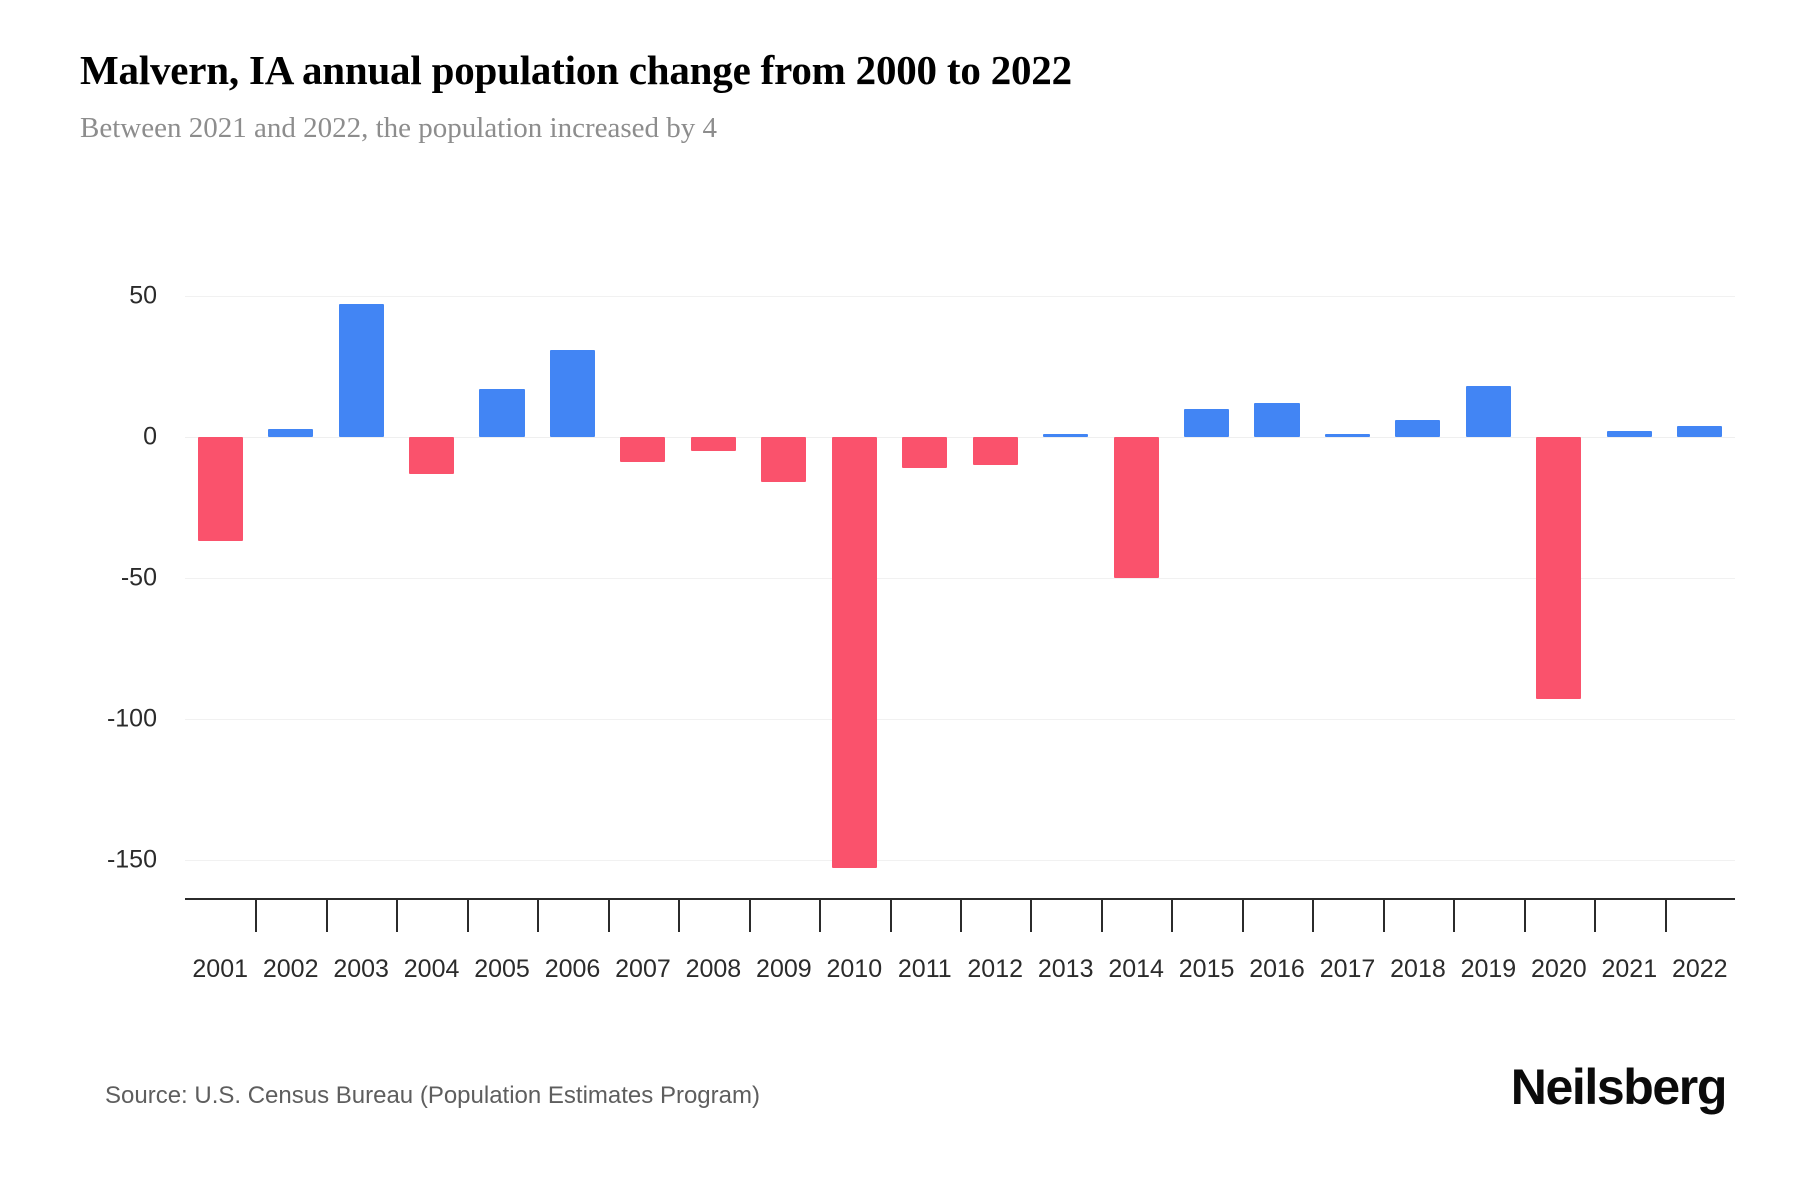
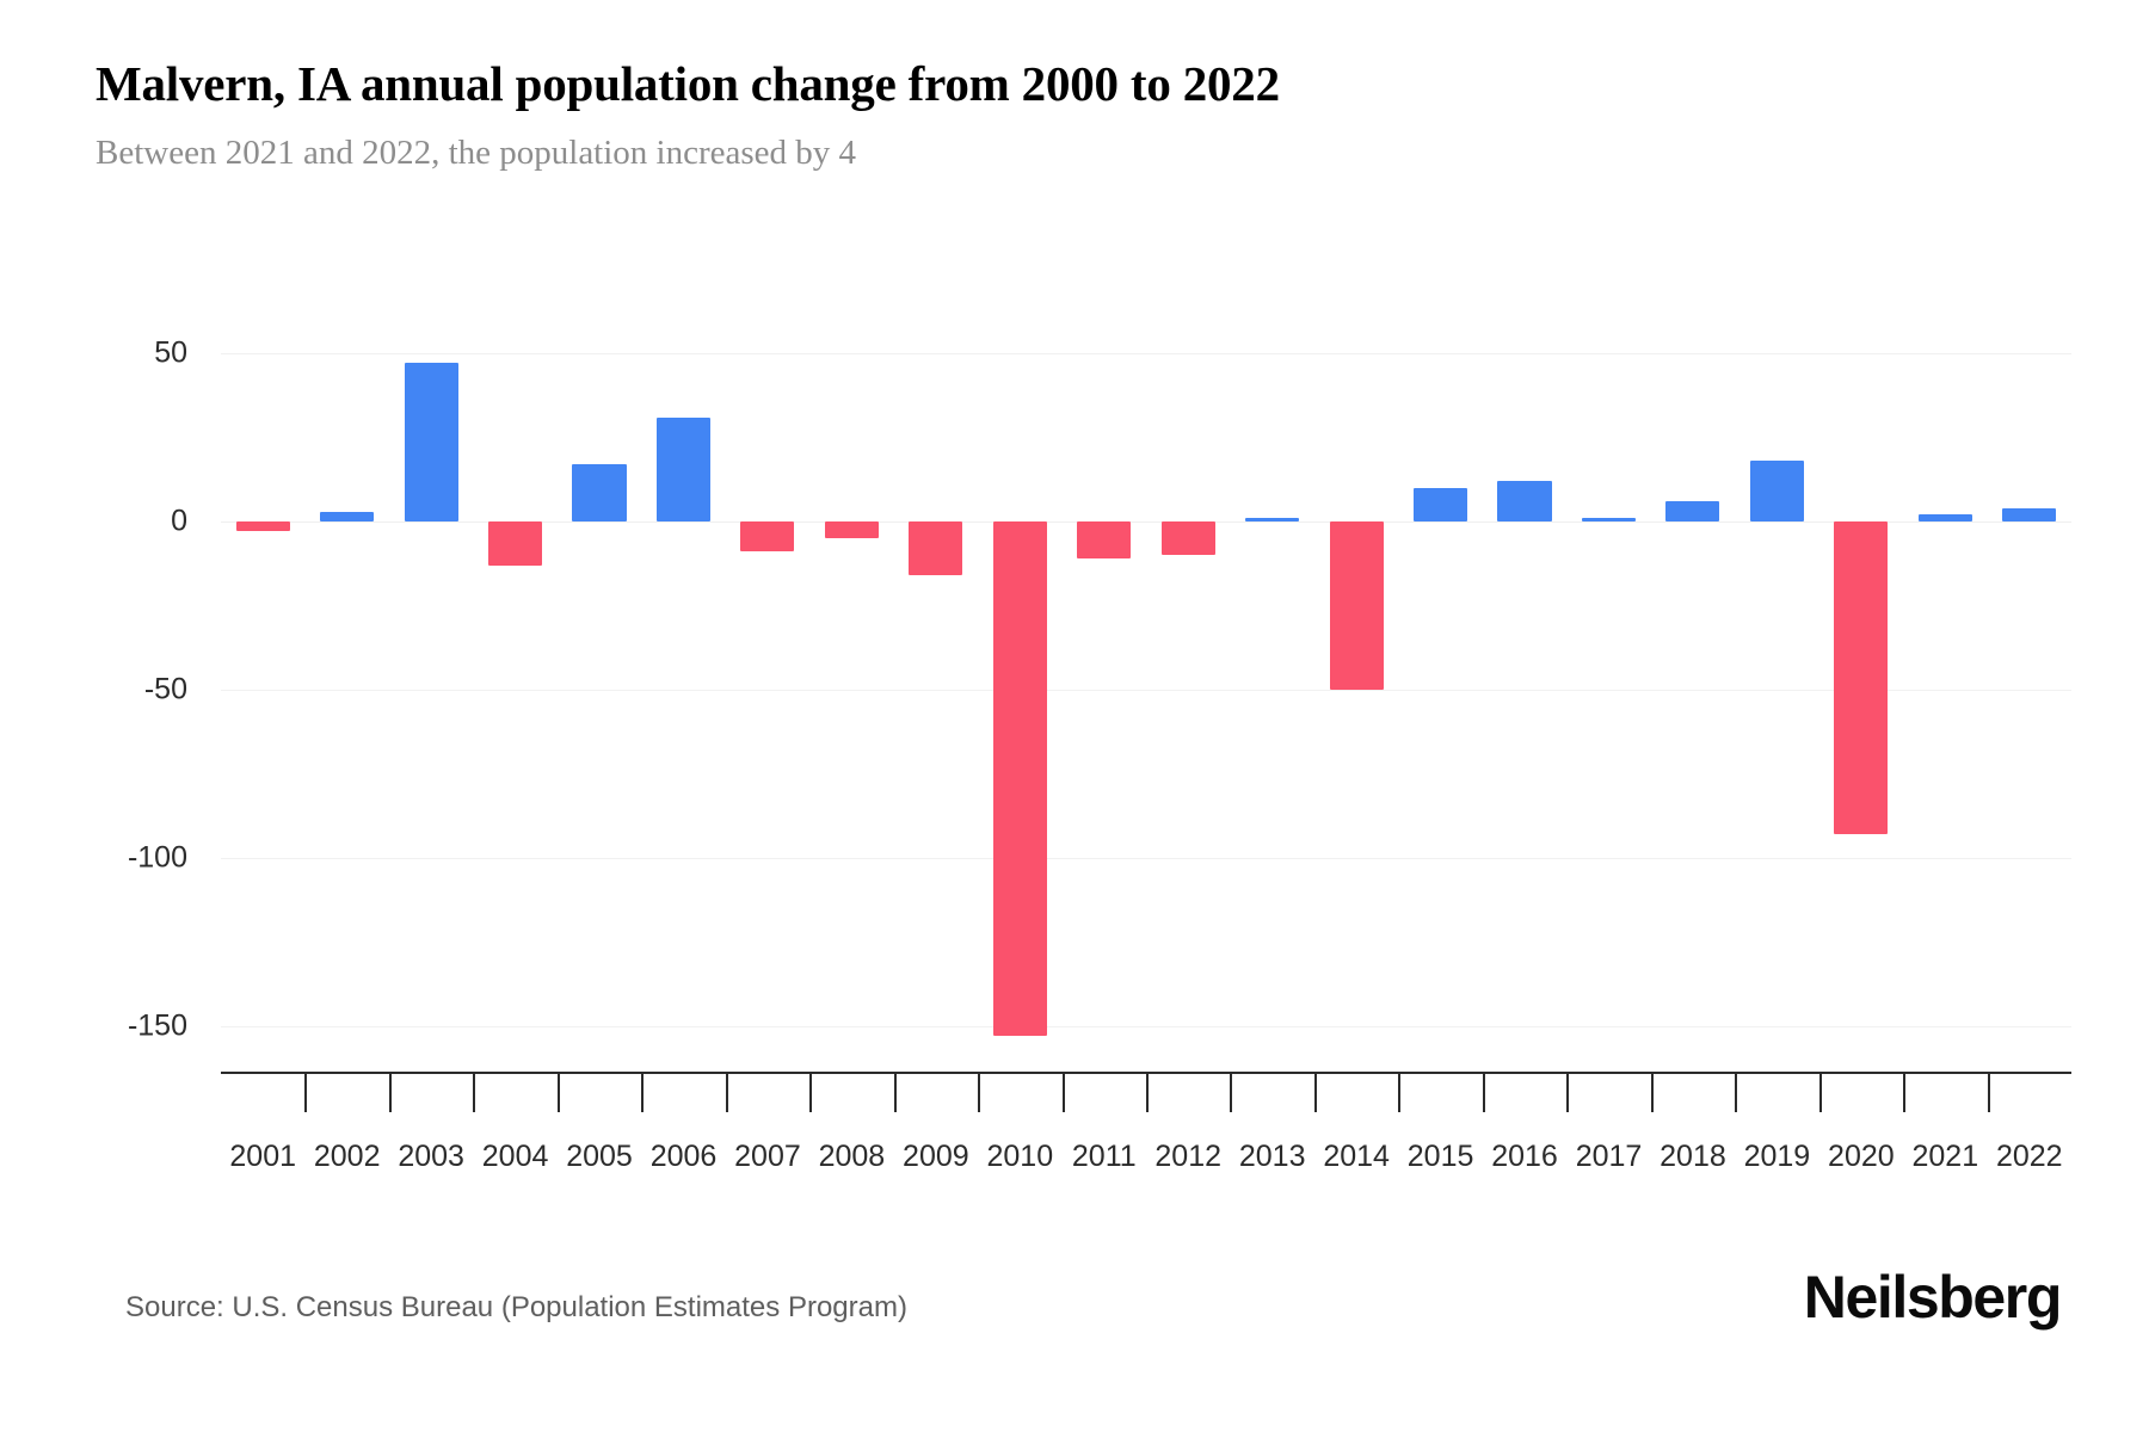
2001: -37 -> -3
